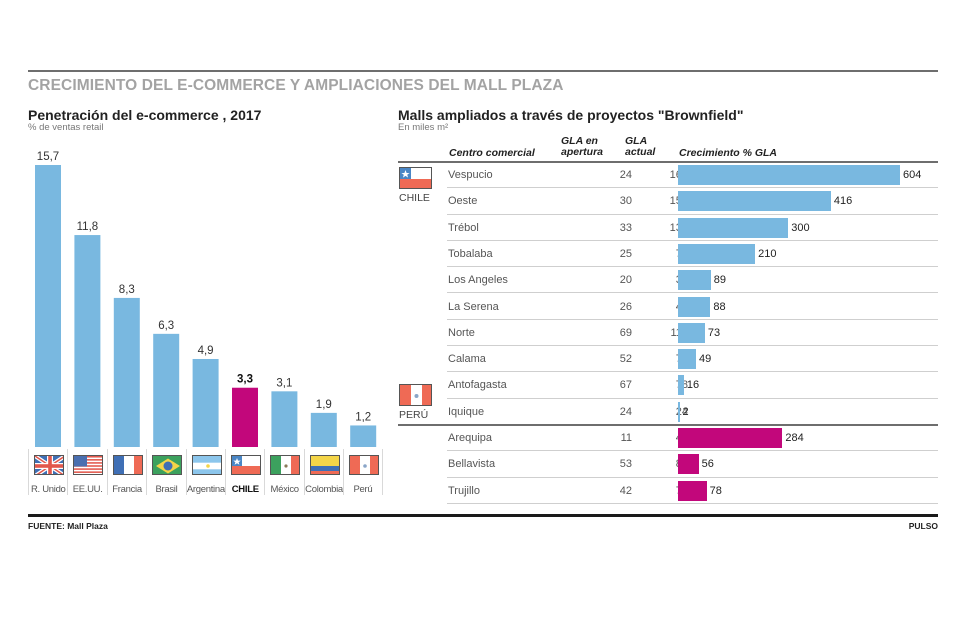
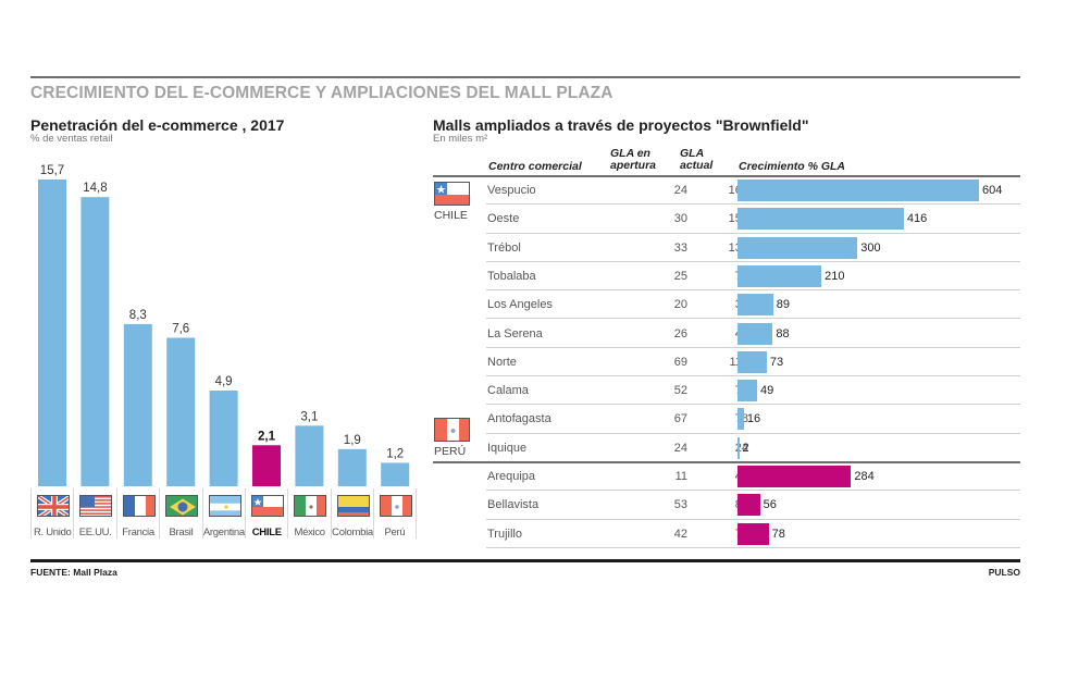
Penetración del e-commerce , 2017/EE.UU.: 11,8 -> 14,8
Penetración del e-commerce , 2017/Brasil: 6,3 -> 7,6
Penetración del e-commerce , 2017/CHILE: 3,3 -> 2,1
